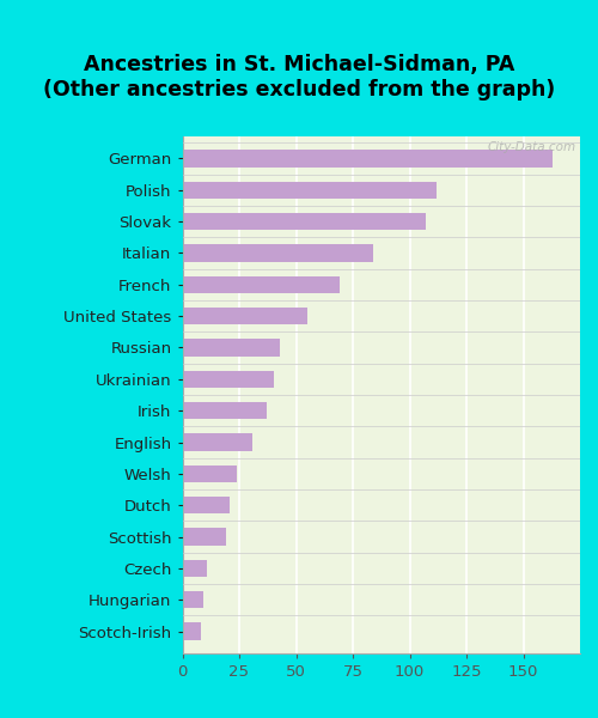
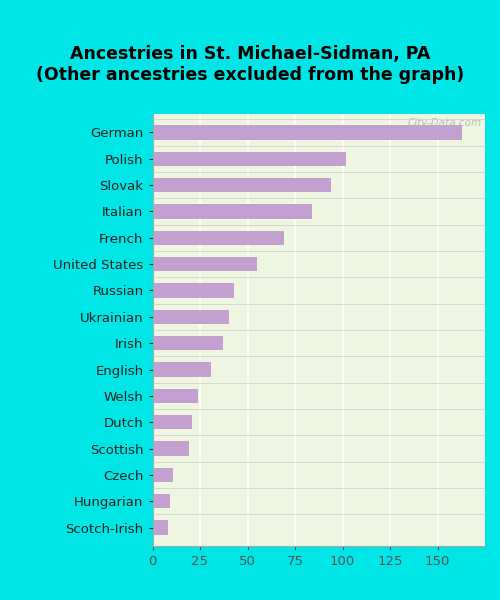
Polish: 112 -> 102
Slovak: 107 -> 94
